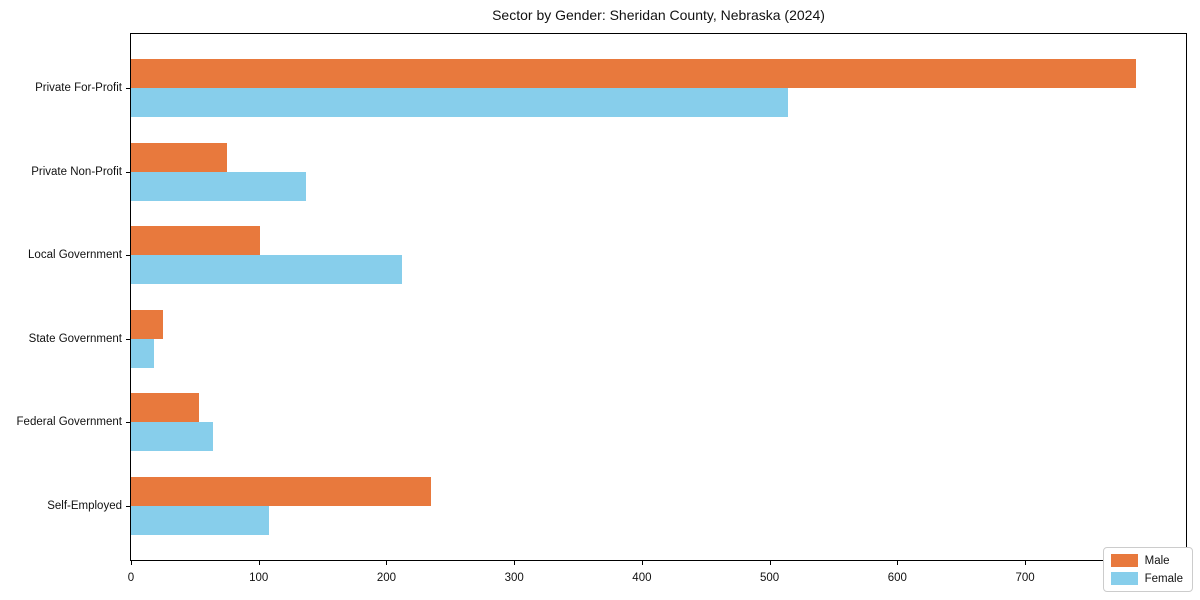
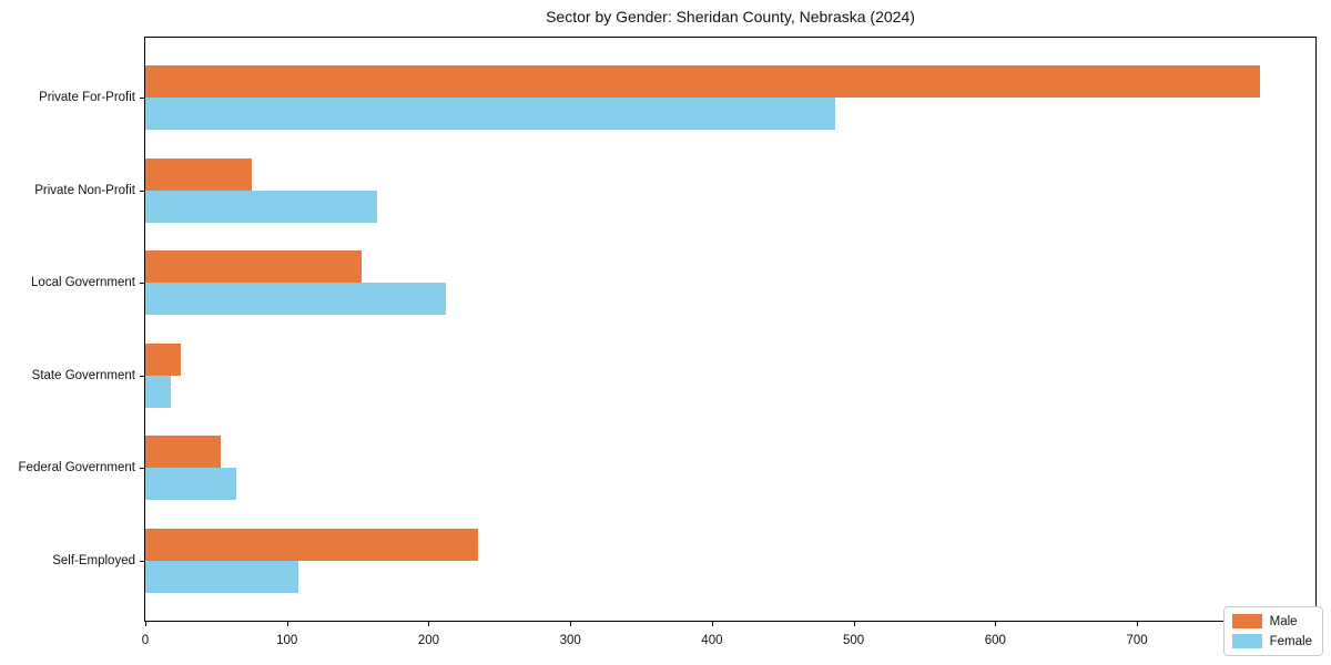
Female/Private For-Profit: 514 -> 487
Female/Private Non-Profit: 137 -> 164
Male/Local Government: 101 -> 153
